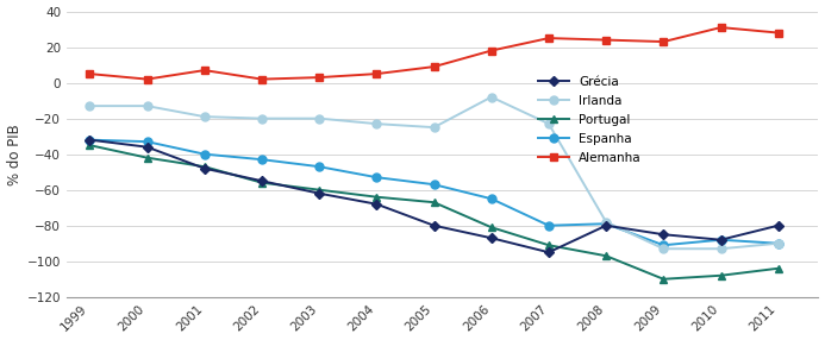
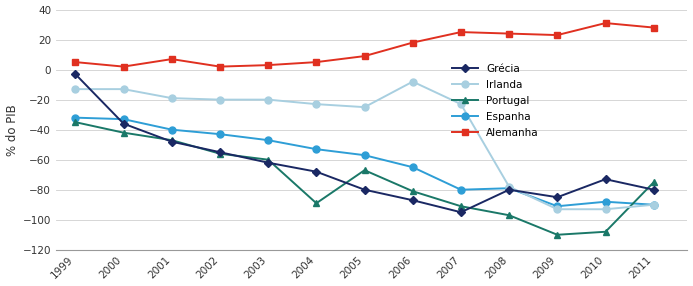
Grécia/1999: -32 -> -3
Portugal/2004: -64 -> -89
Grécia/2010: -88 -> -73
Portugal/2011: -104 -> -75
